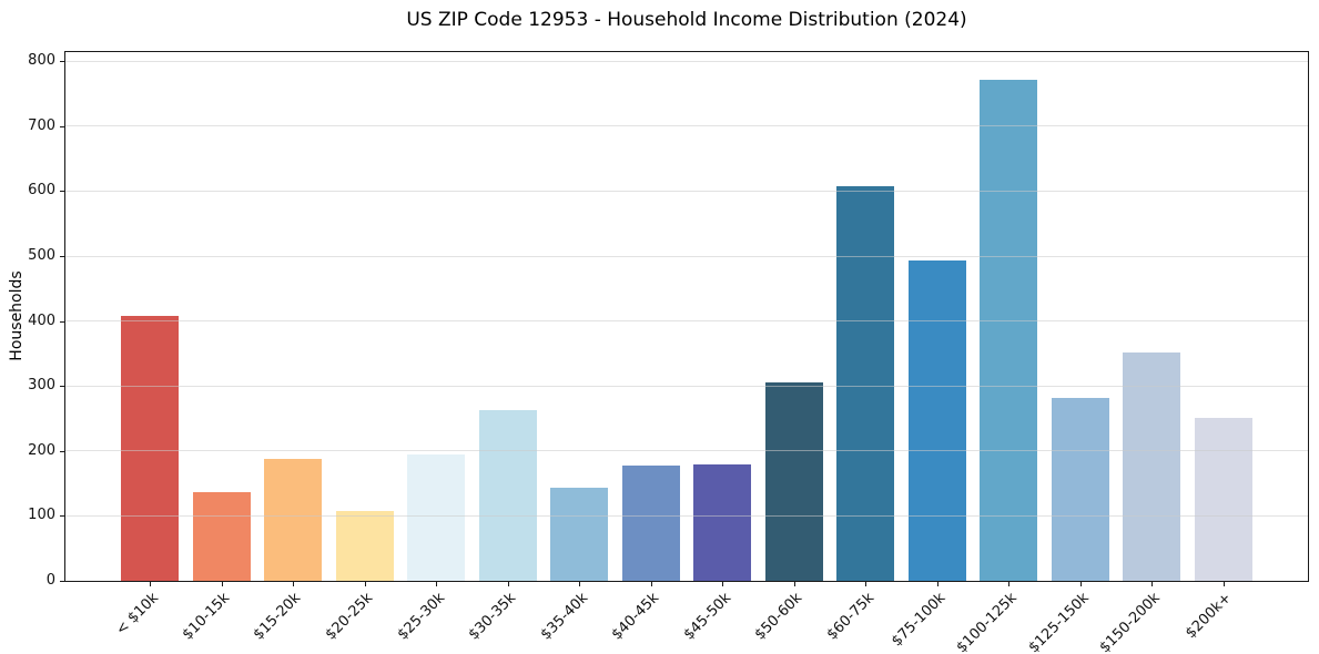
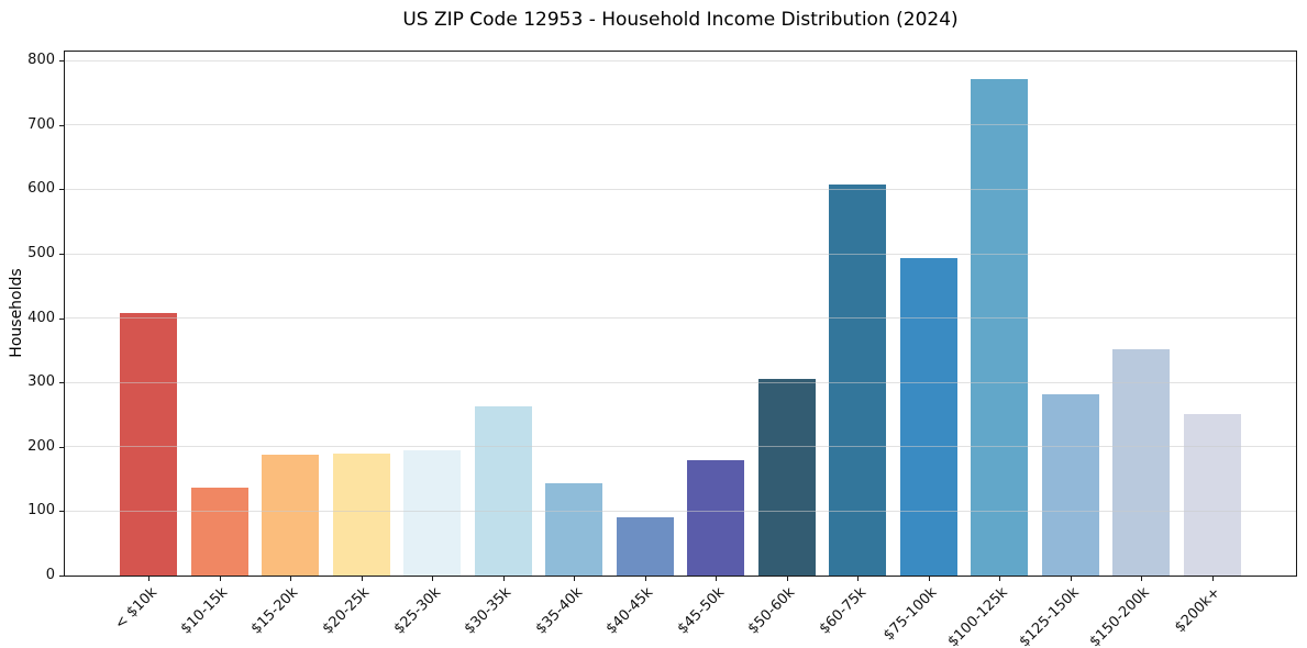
$20-25k: 110 -> 190
$40-45k: 180 -> 90
